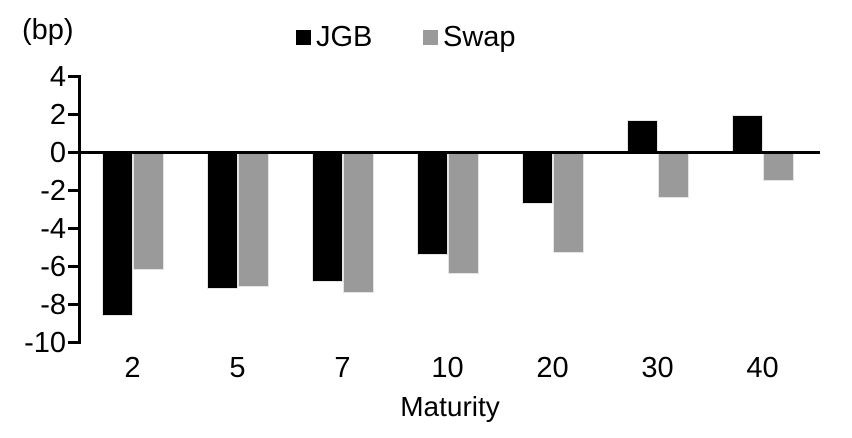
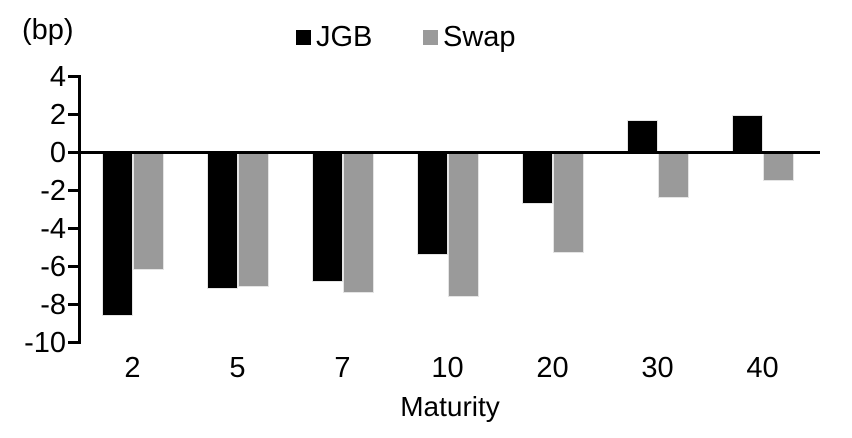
Swap/10: -6.4 -> -7.6
